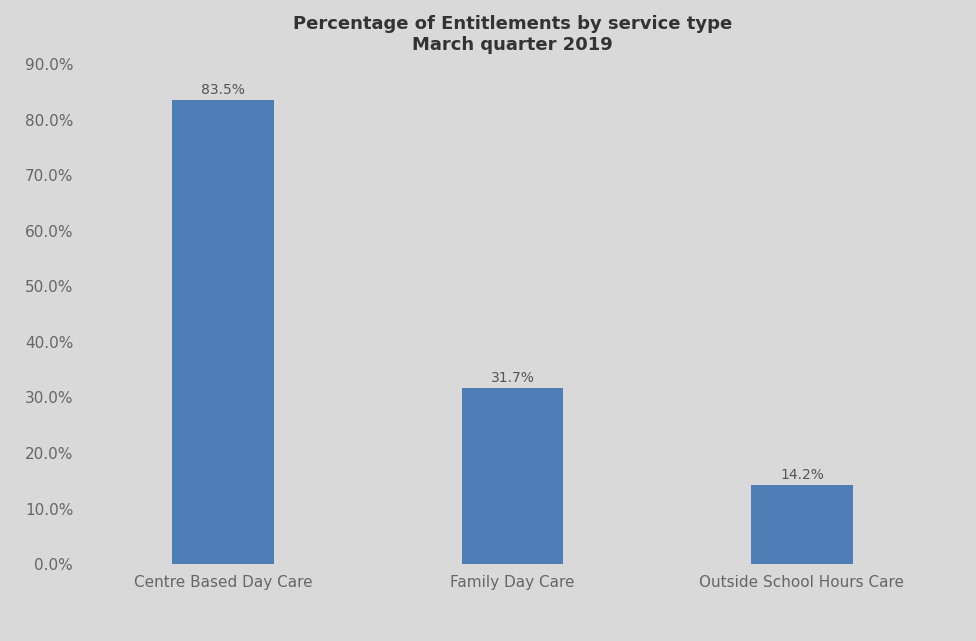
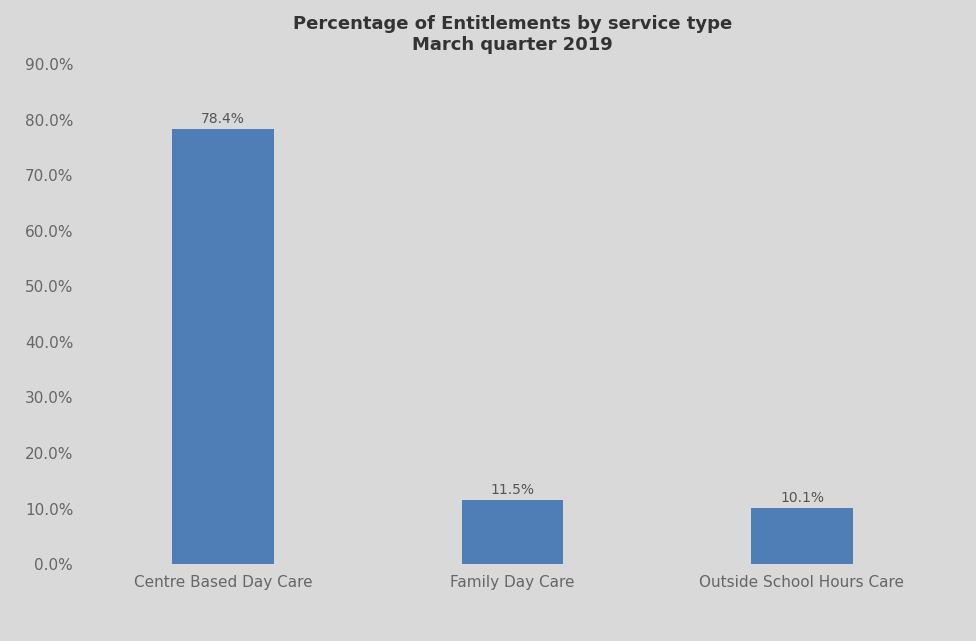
Centre Based Day Care: 83.5% -> 78.4%
Family Day Care: 31.7% -> 11.5%
Outside School Hours Care: 14.2% -> 10.1%
